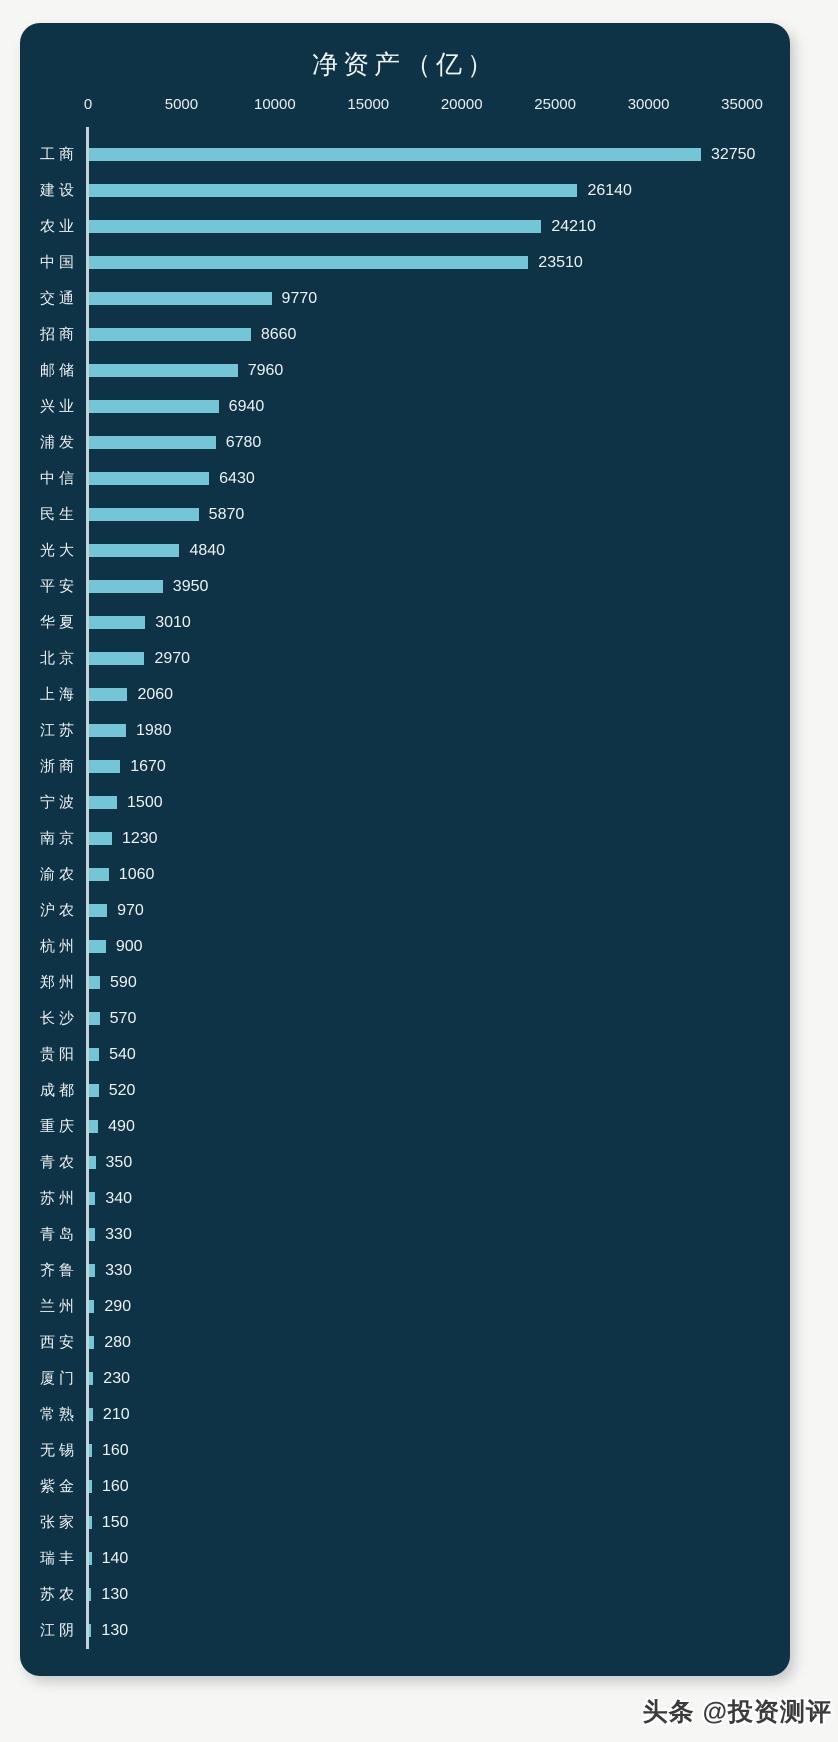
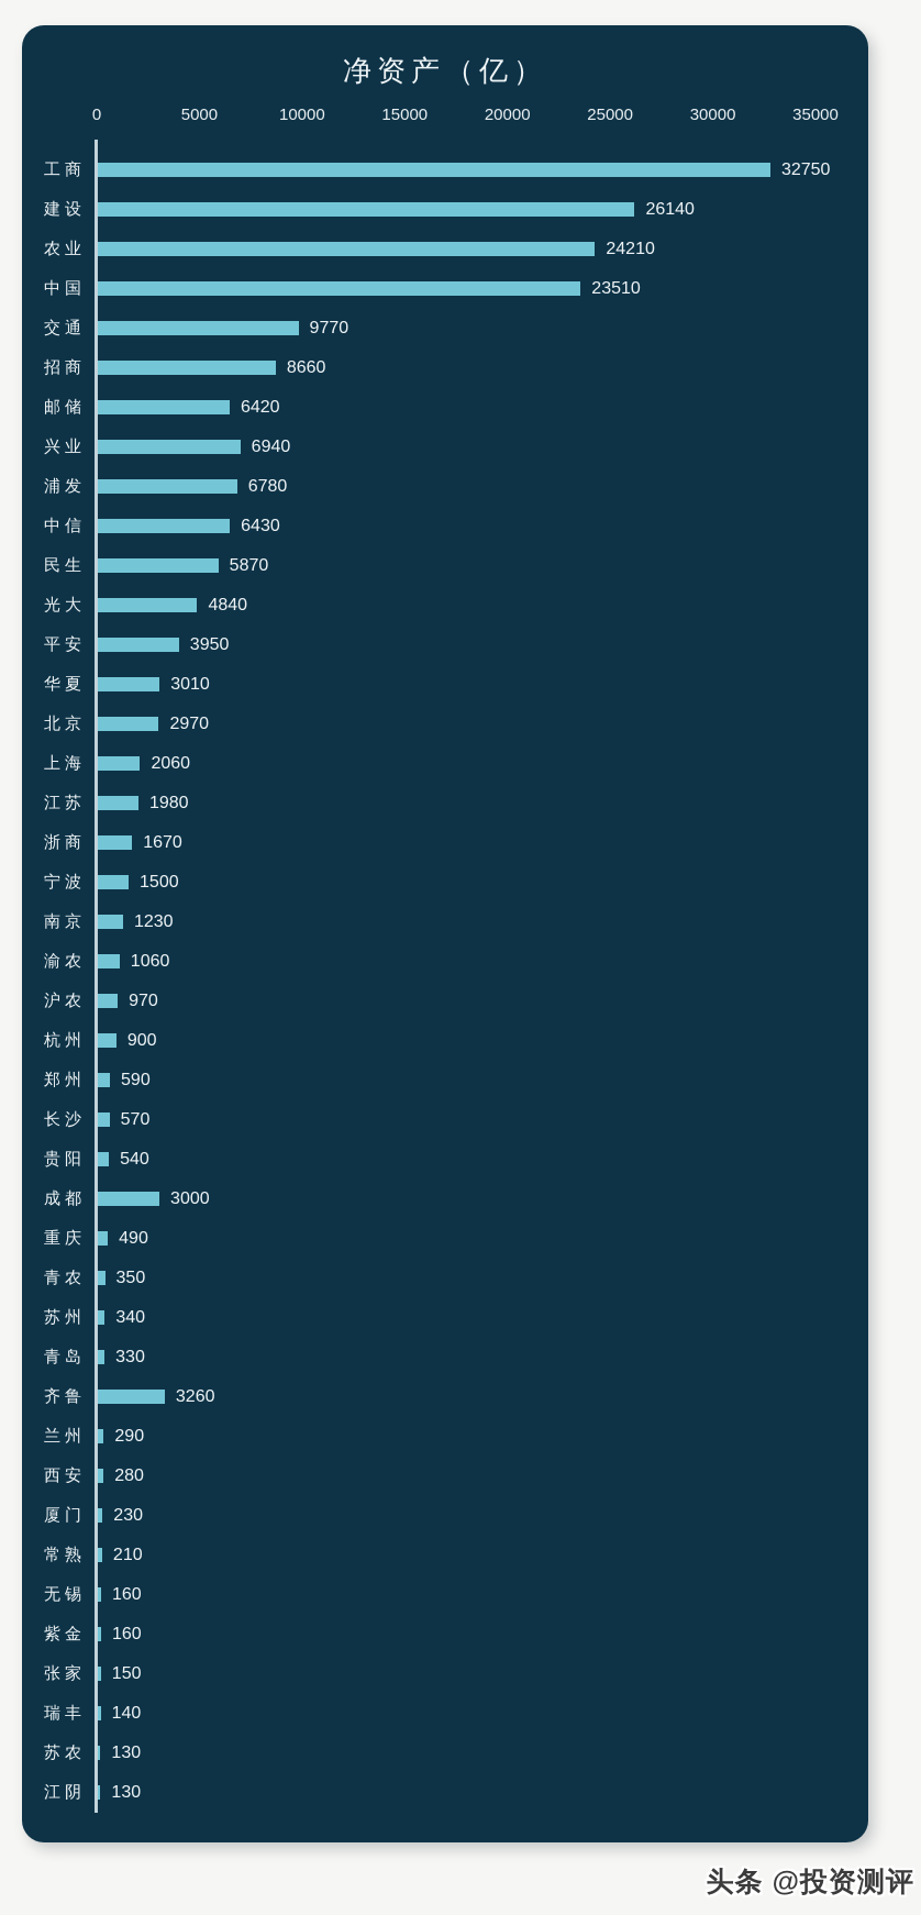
邮储: 7960 -> 6420
成都: 520 -> 3000
齐鲁: 330 -> 3260
